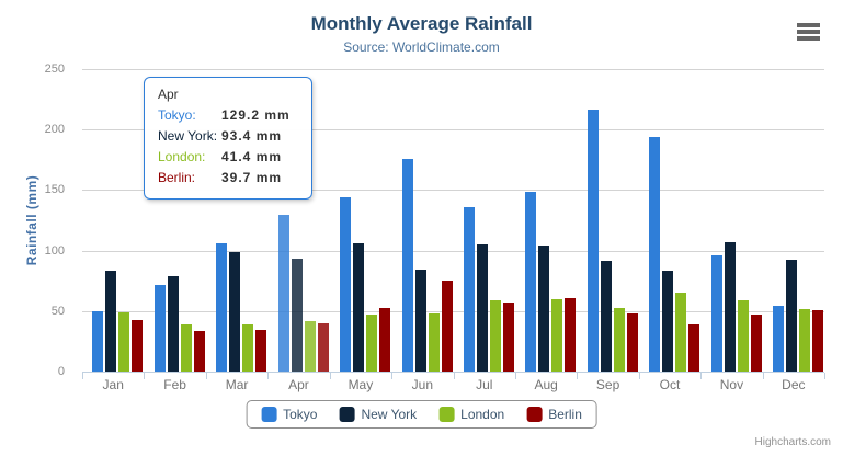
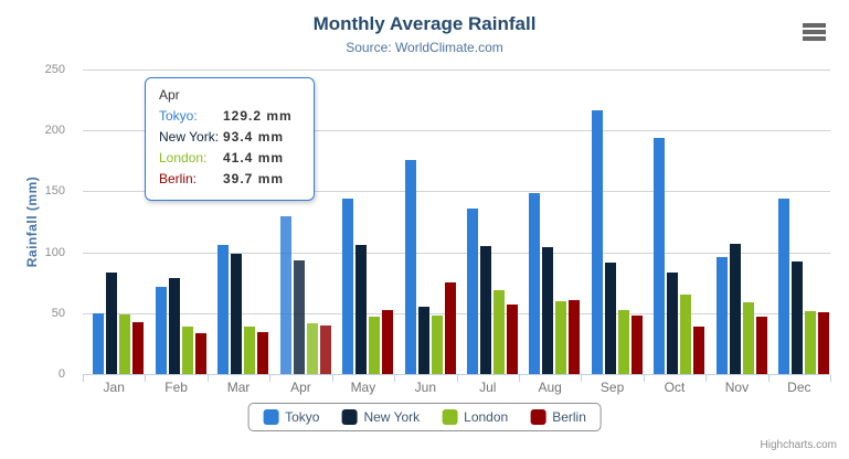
New York/Jun: 84 -> 55
London/Jul: 59 -> 69
Tokyo/Dec: 54 -> 144
